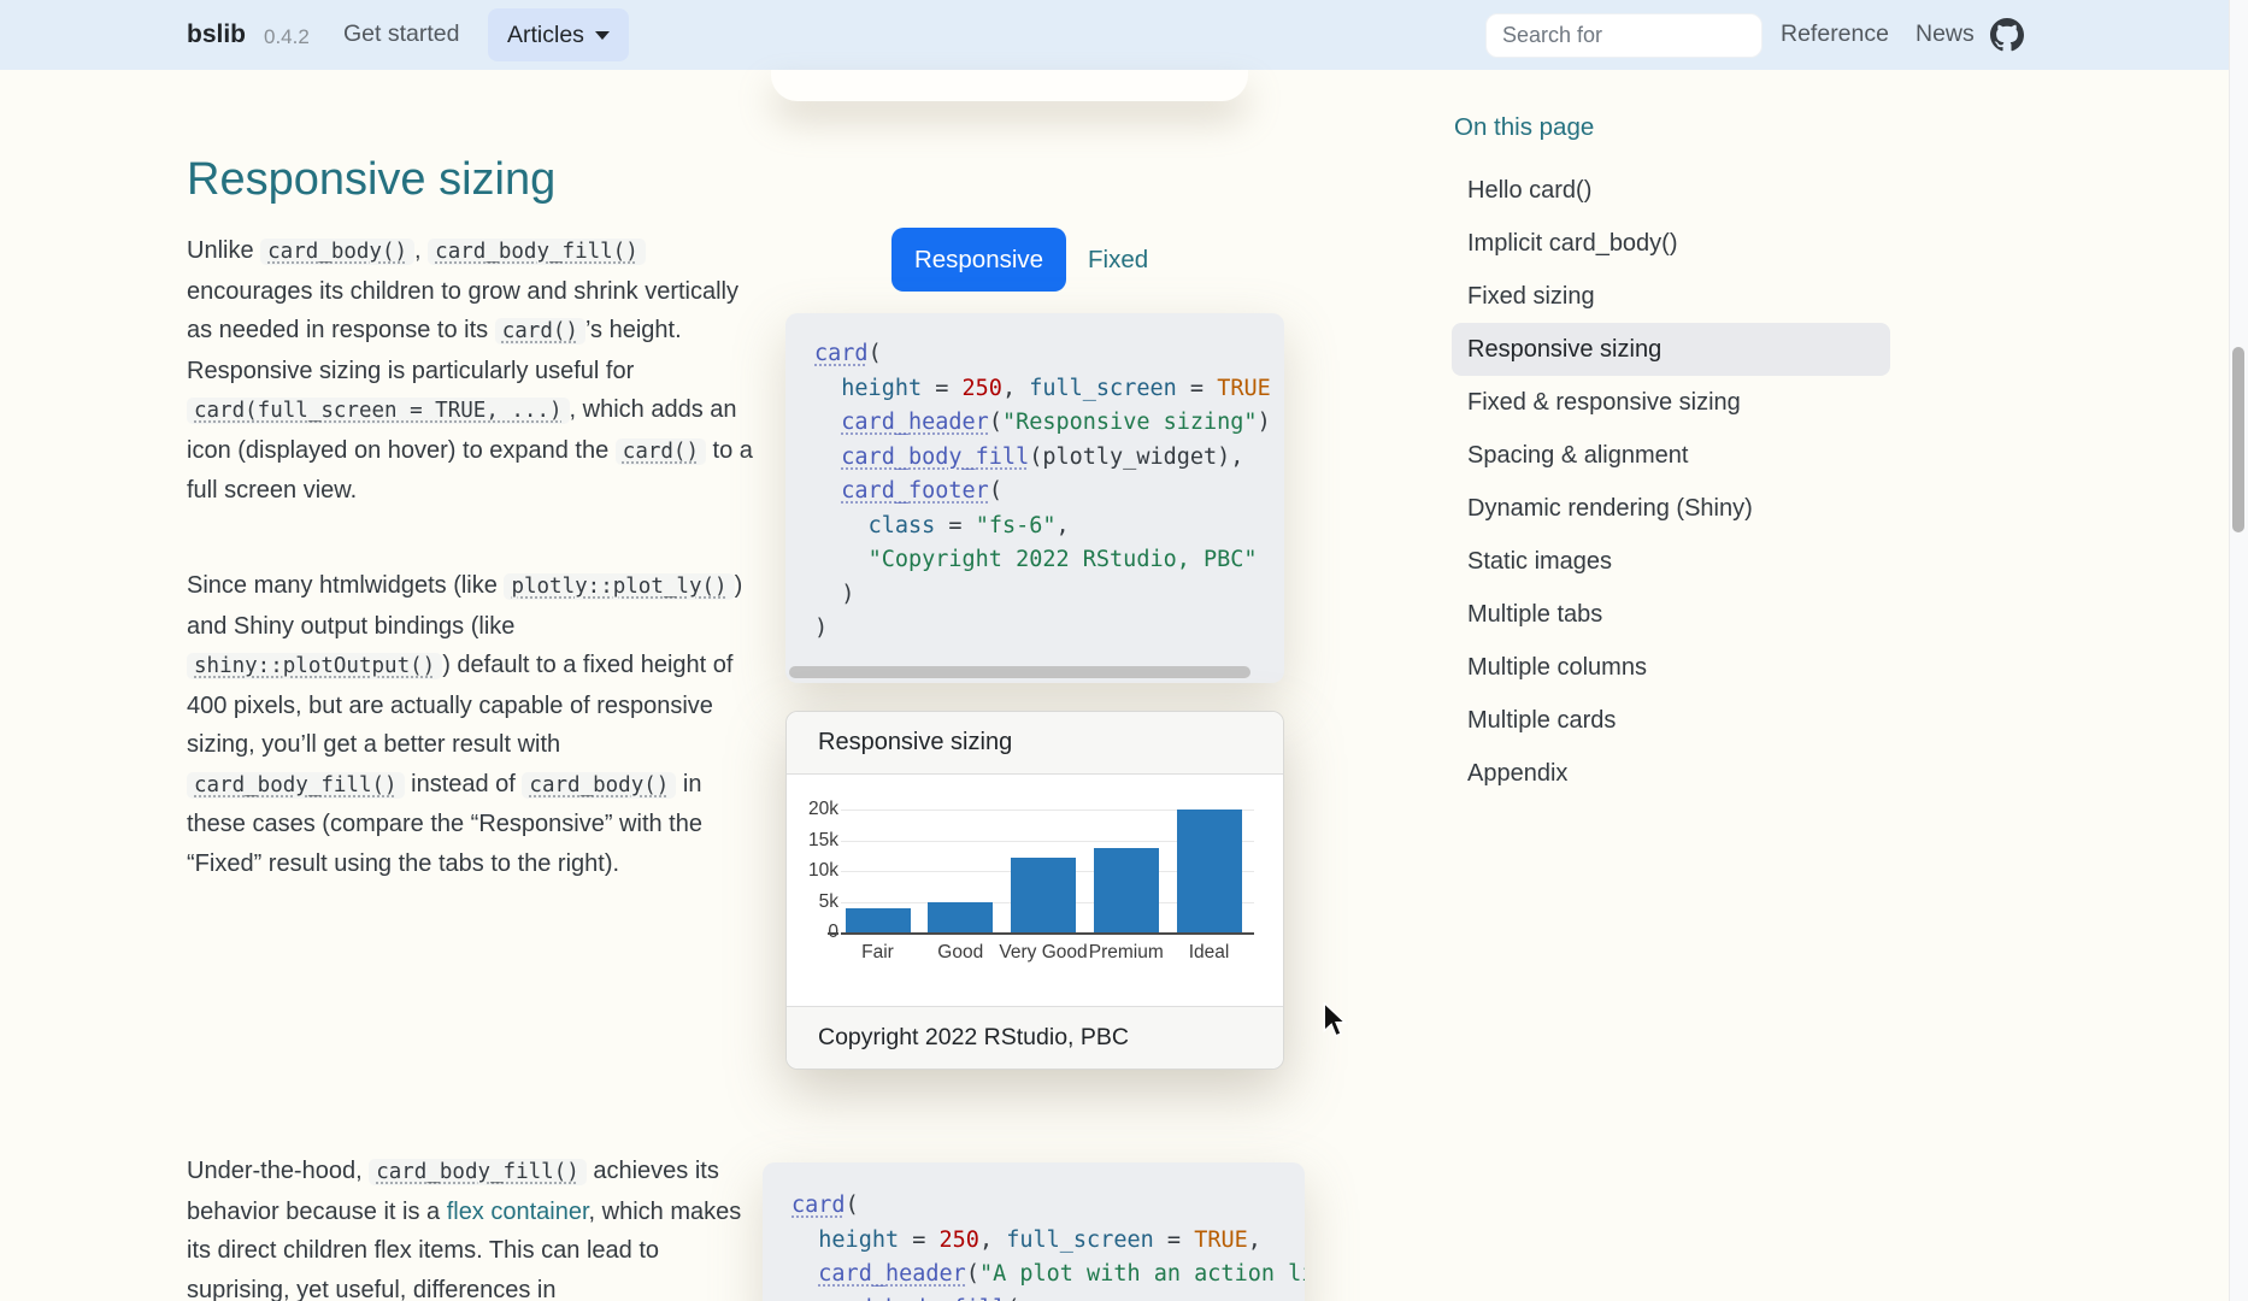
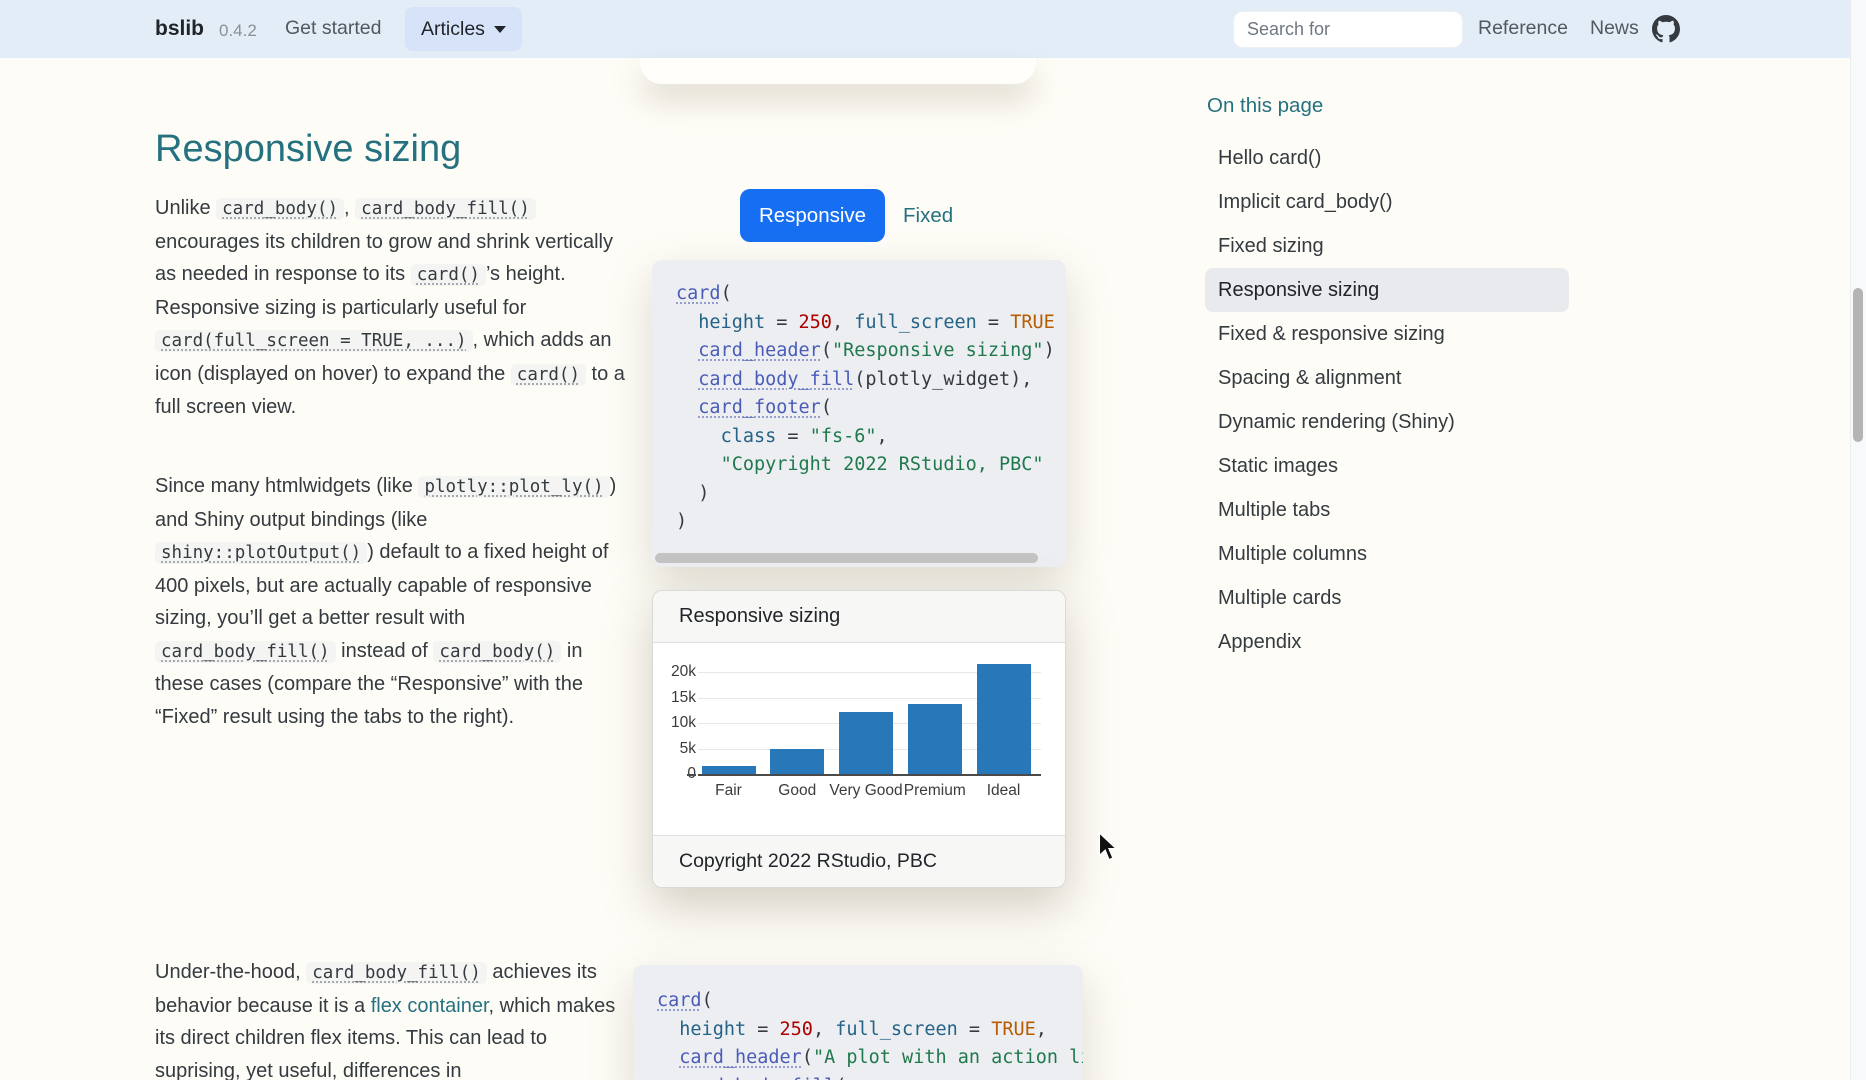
Fair: 4k -> 2k
Ideal: 20k -> 22k
